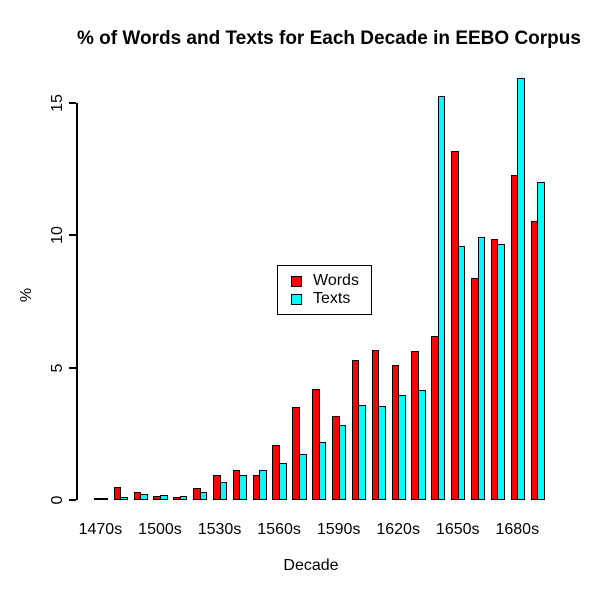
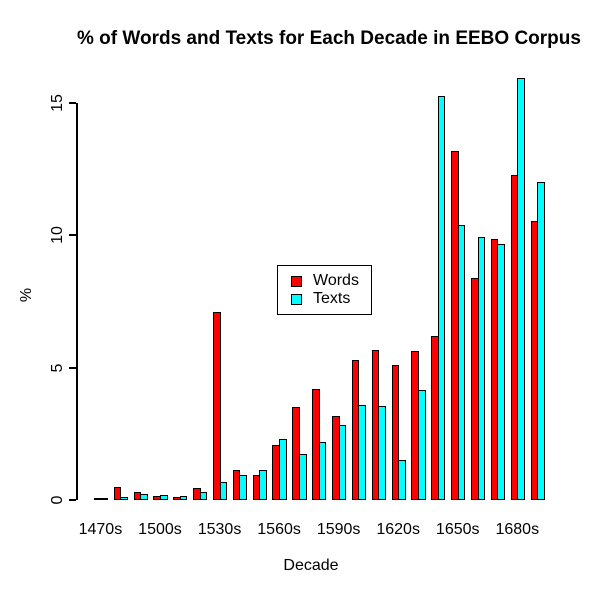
Words/1530s: 0.9 -> 7.1
Texts/1560s: 1.4 -> 2.3
Texts/1620s: 4.0 -> 1.5
Texts/1650s: 9.6 -> 10.4
